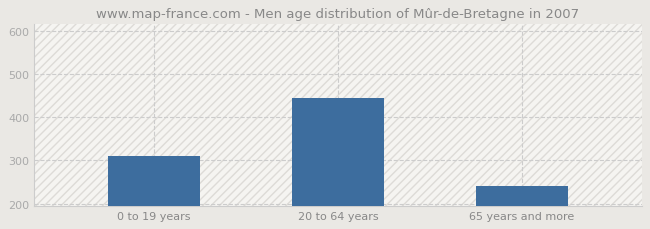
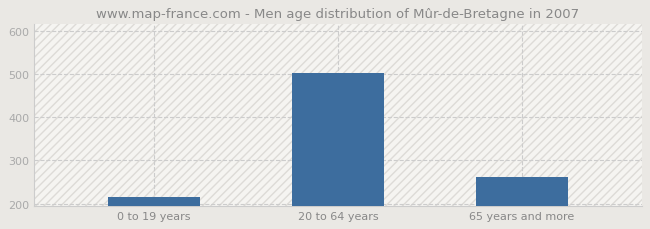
0 to 19 years: 310 -> 215
20 to 64 years: 445 -> 502
65 years and more: 240 -> 262
